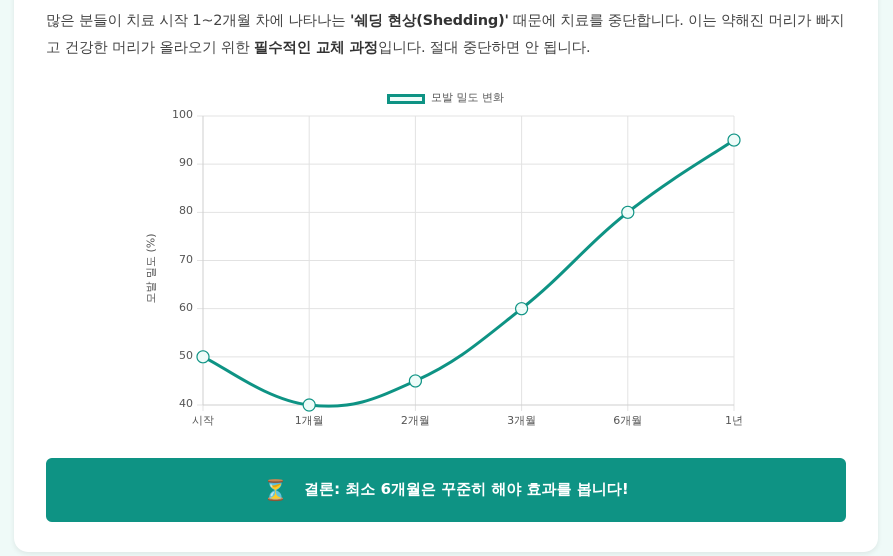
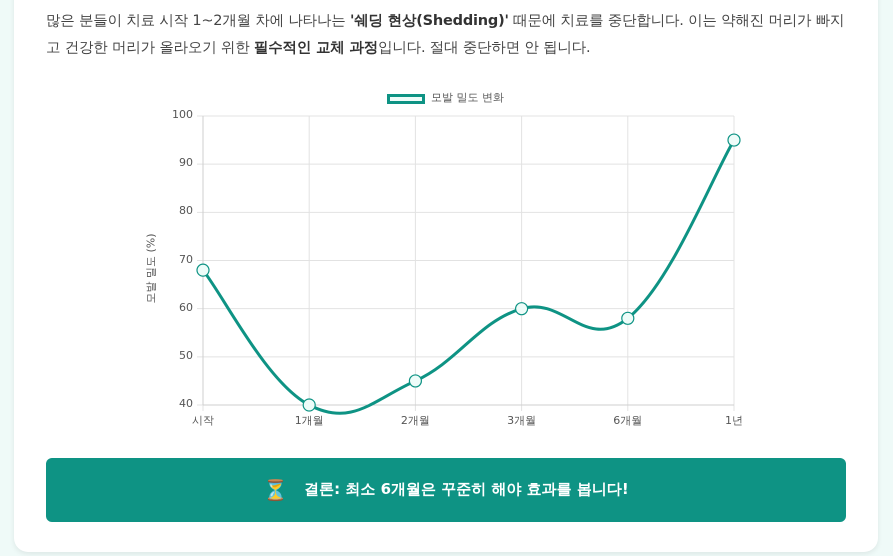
시작: 50 -> 68
6개월: 80 -> 58
